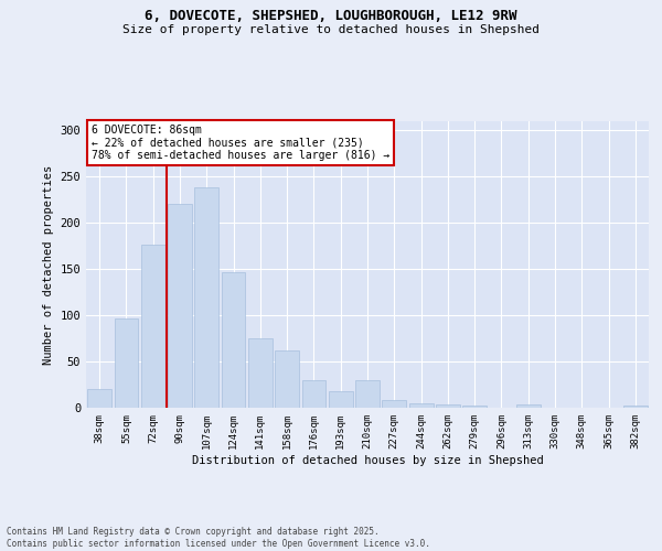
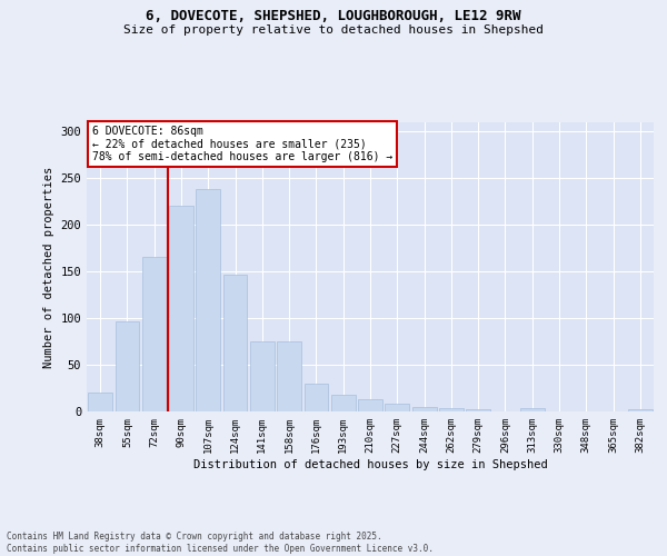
72sqm: 176 -> 166
158sqm: 62 -> 75
210sqm: 30 -> 13
